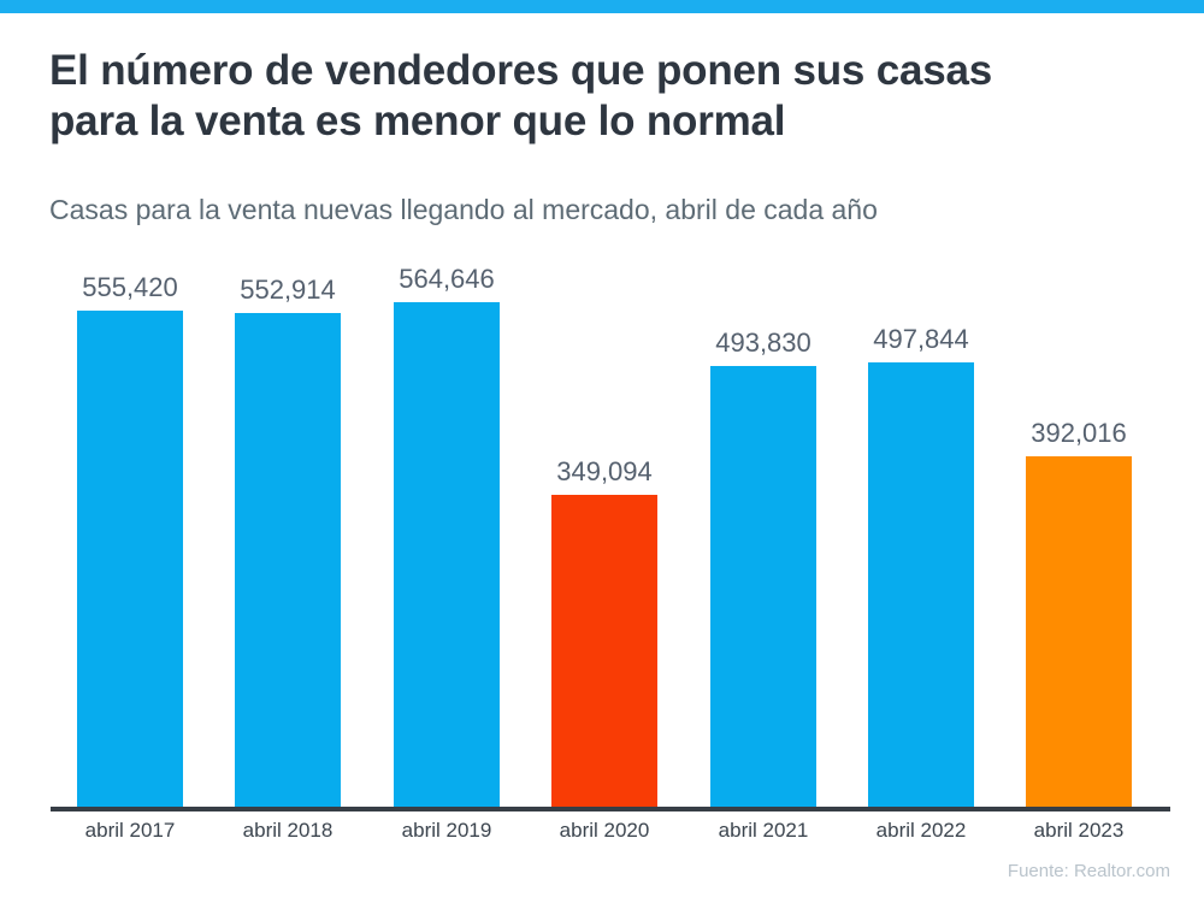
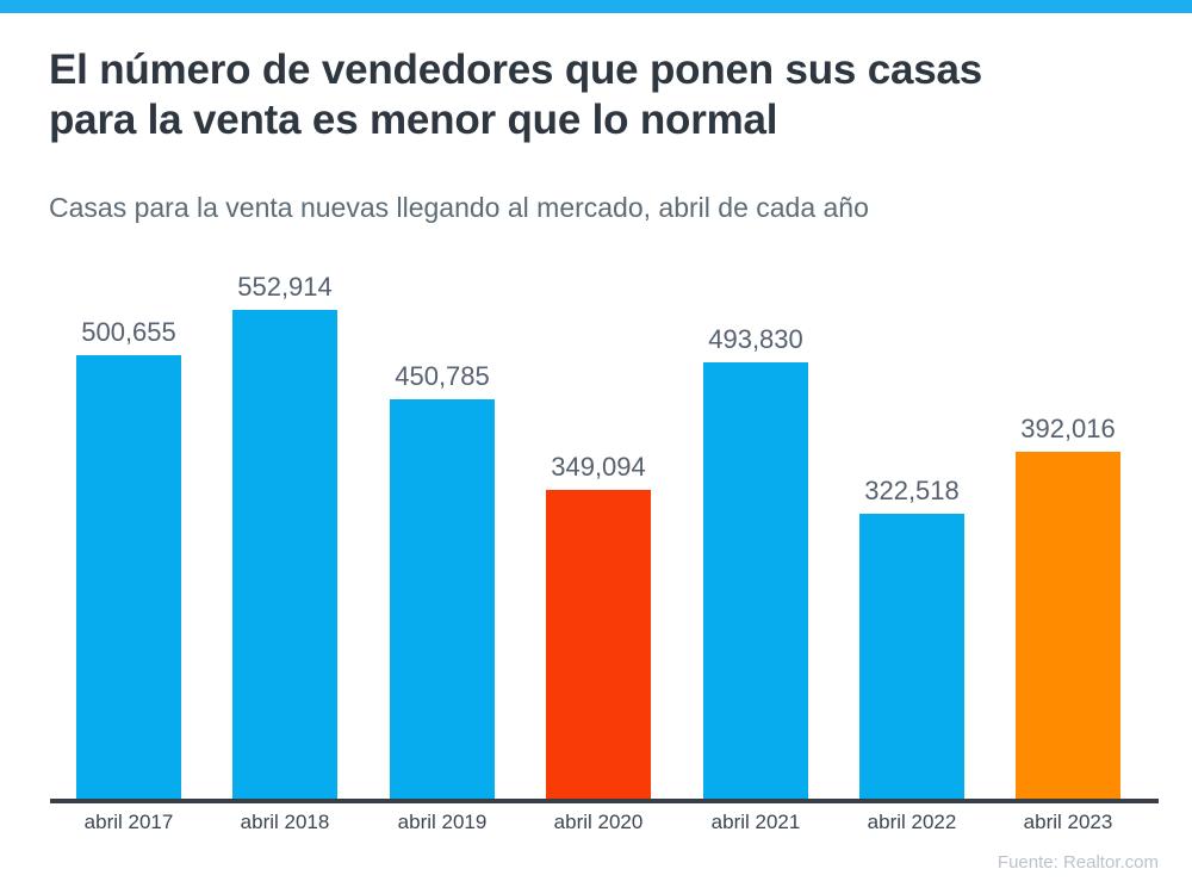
abril 2017: 555,420 -> 500,655
abril 2019: 564,646 -> 450,785
abril 2022: 497,844 -> 322,518
